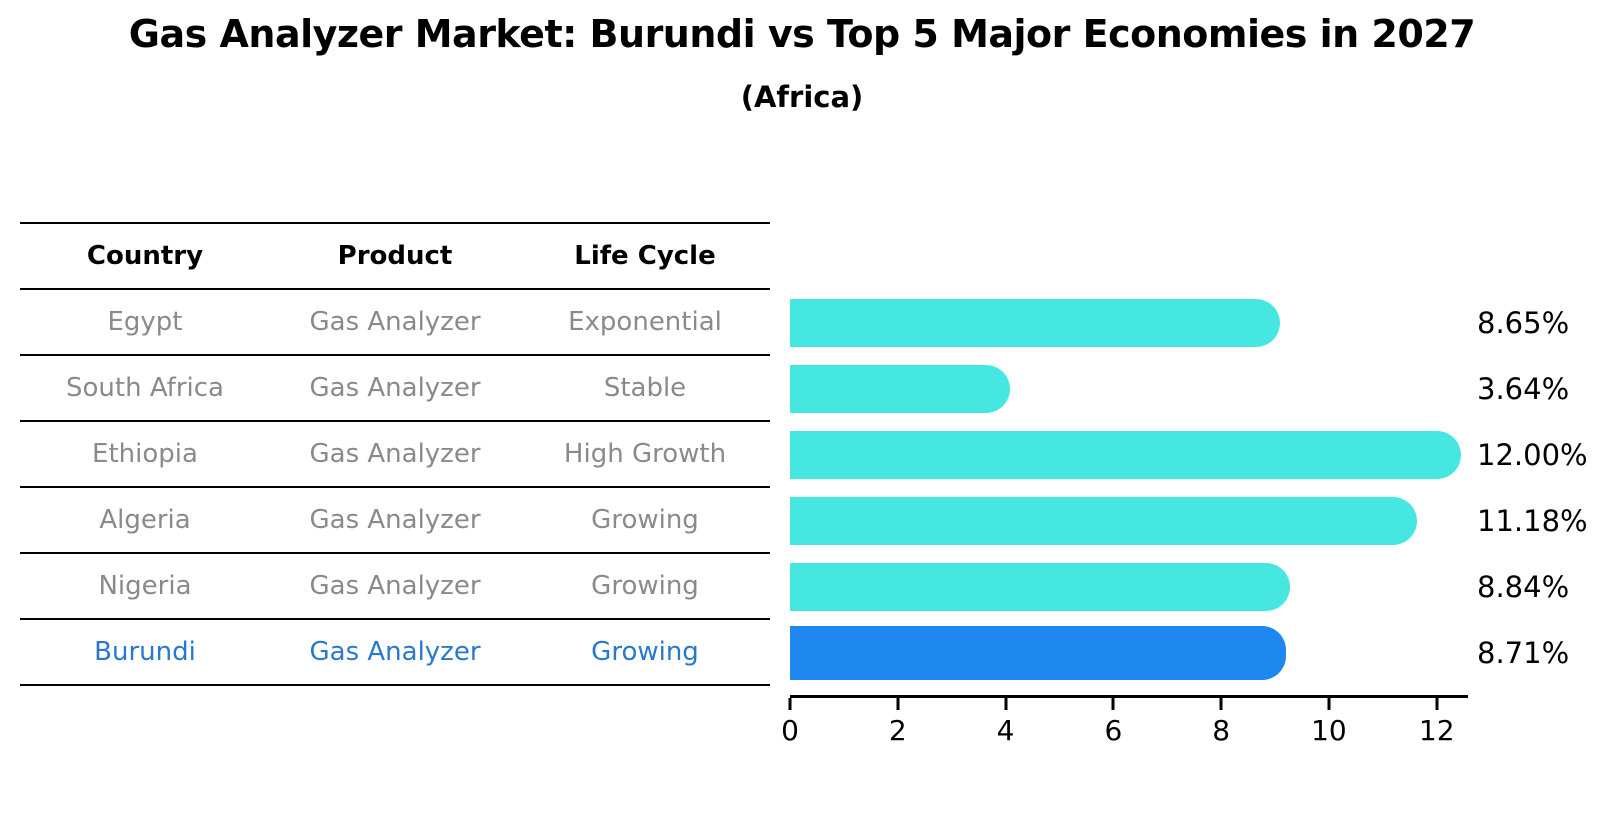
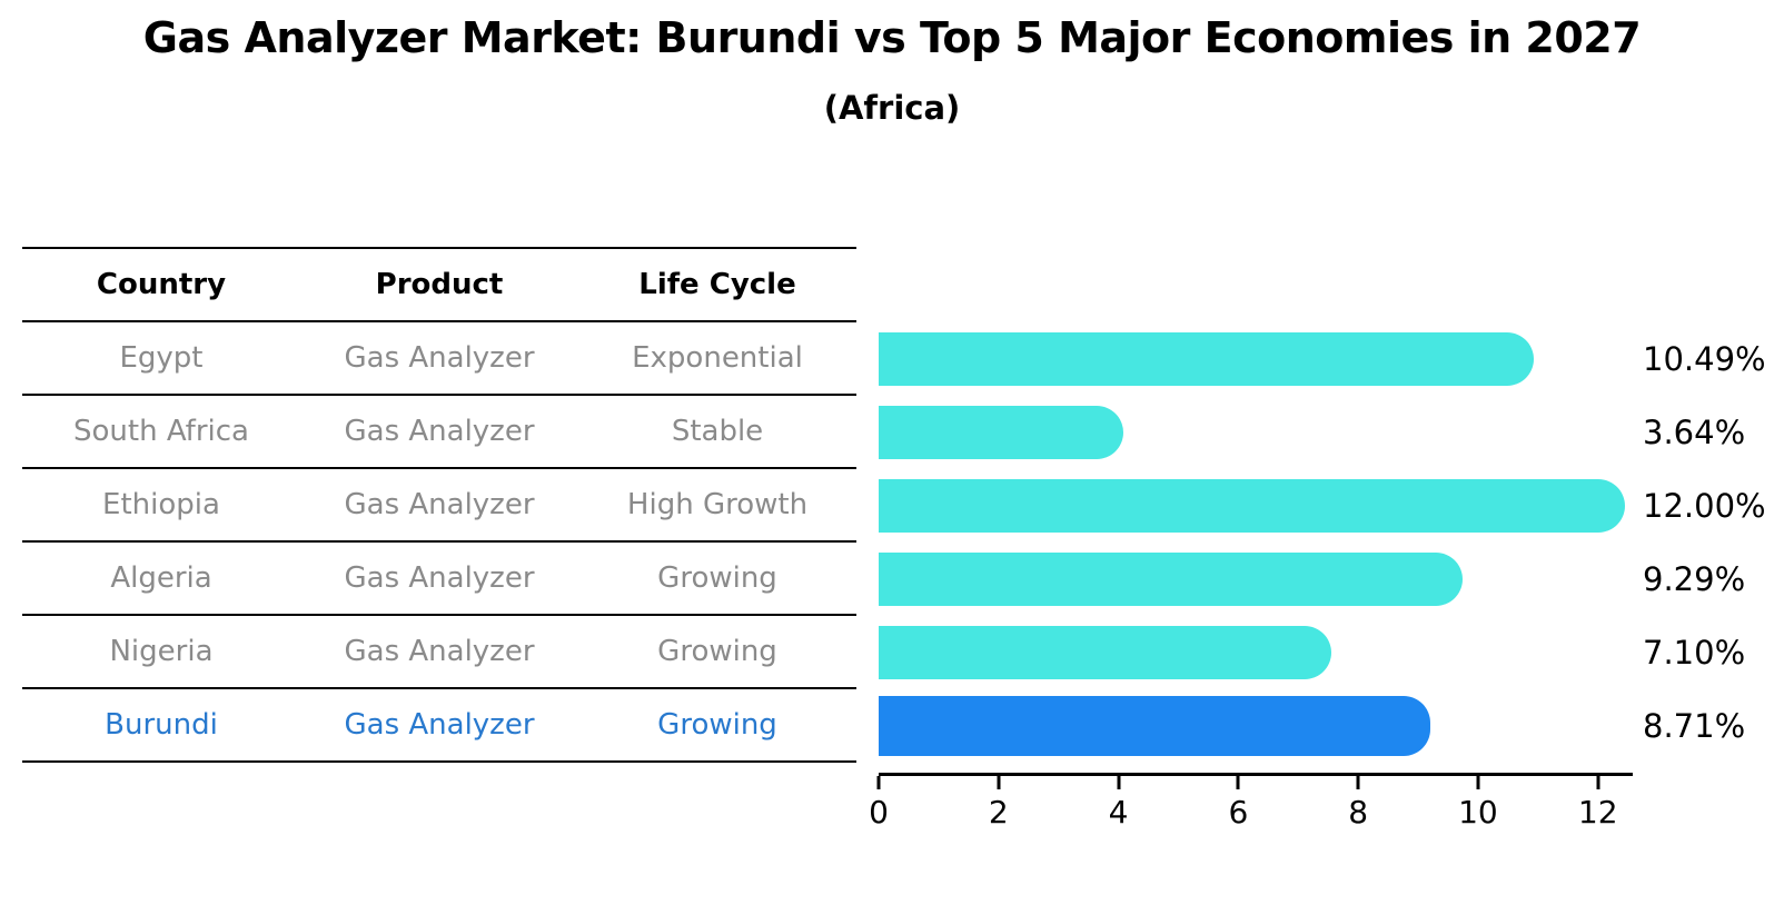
Egypt: 8.65% -> 10.49%
Algeria: 11.18% -> 9.29%
Nigeria: 8.84% -> 7.10%
